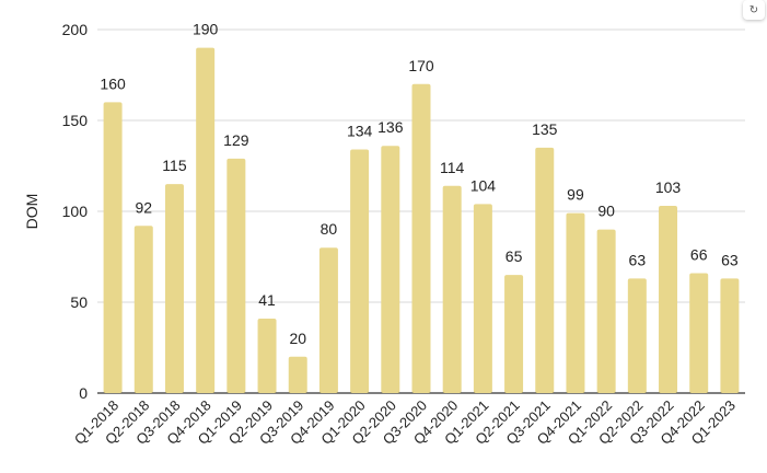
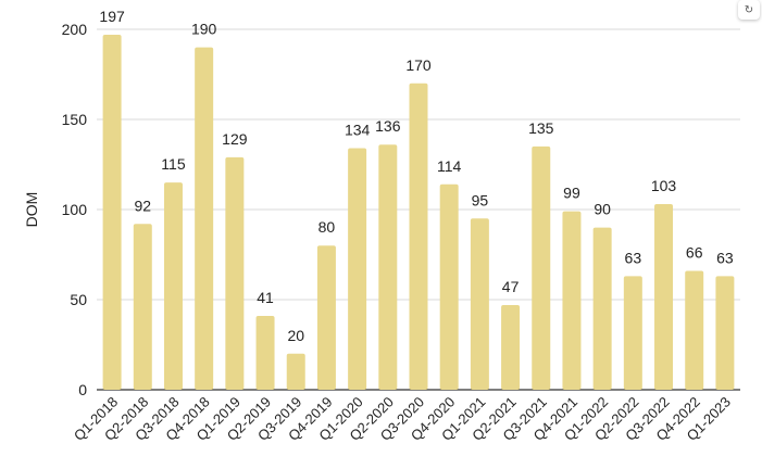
Q1-2018: 160 -> 197
Q1-2021: 104 -> 95
Q2-2021: 65 -> 47
